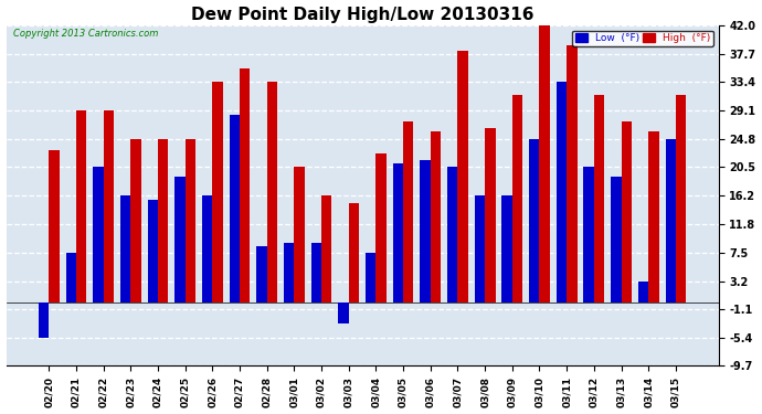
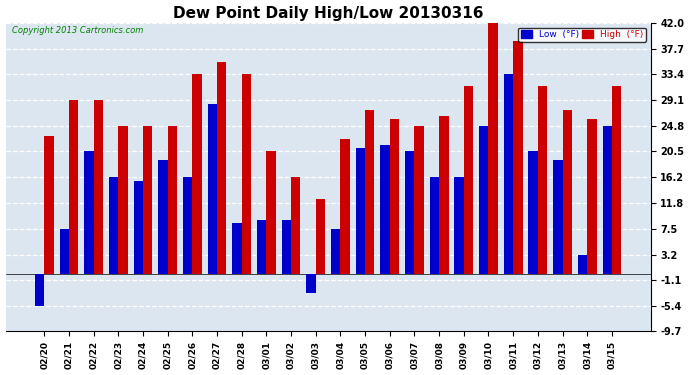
High (°F)/03/03: 15.0 -> 12.5
High (°F)/03/07: 38.2 -> 24.8
